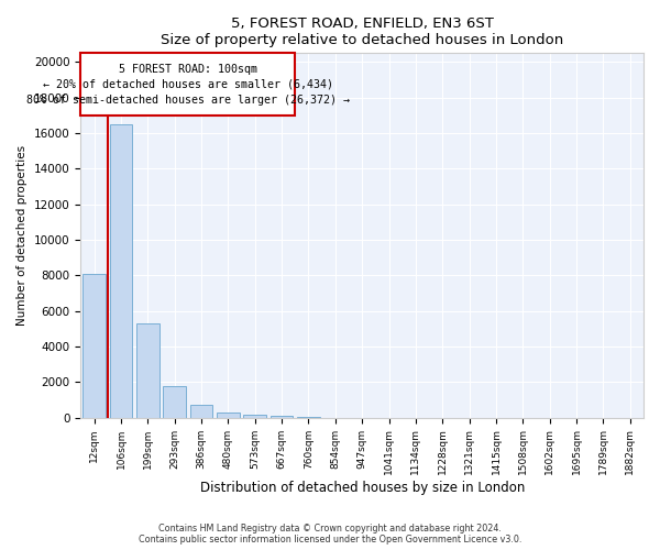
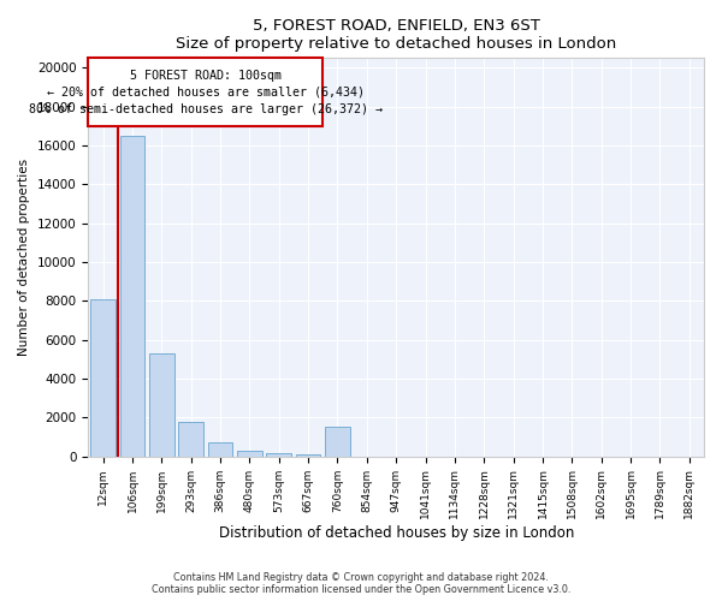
760sqm: 0 -> 1500
